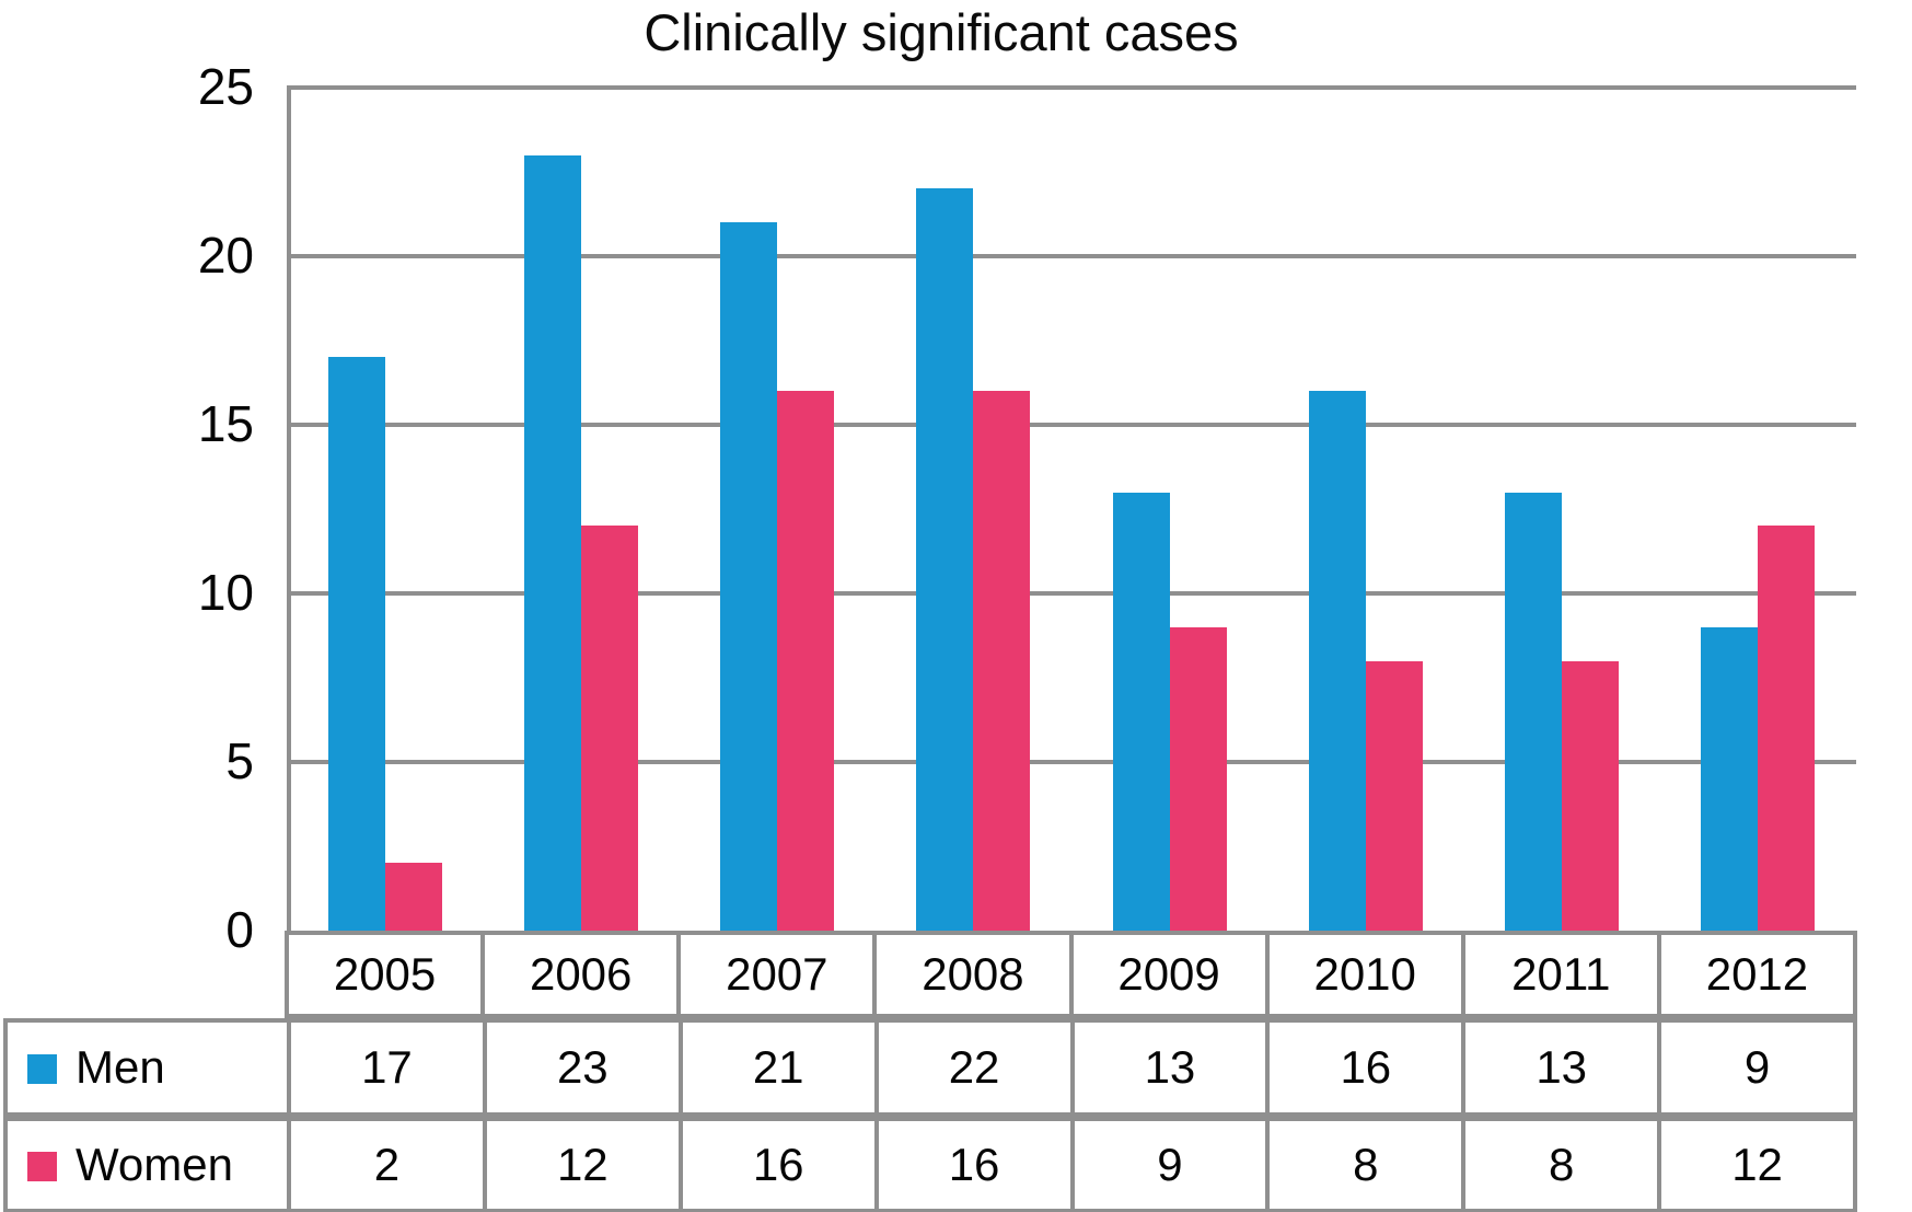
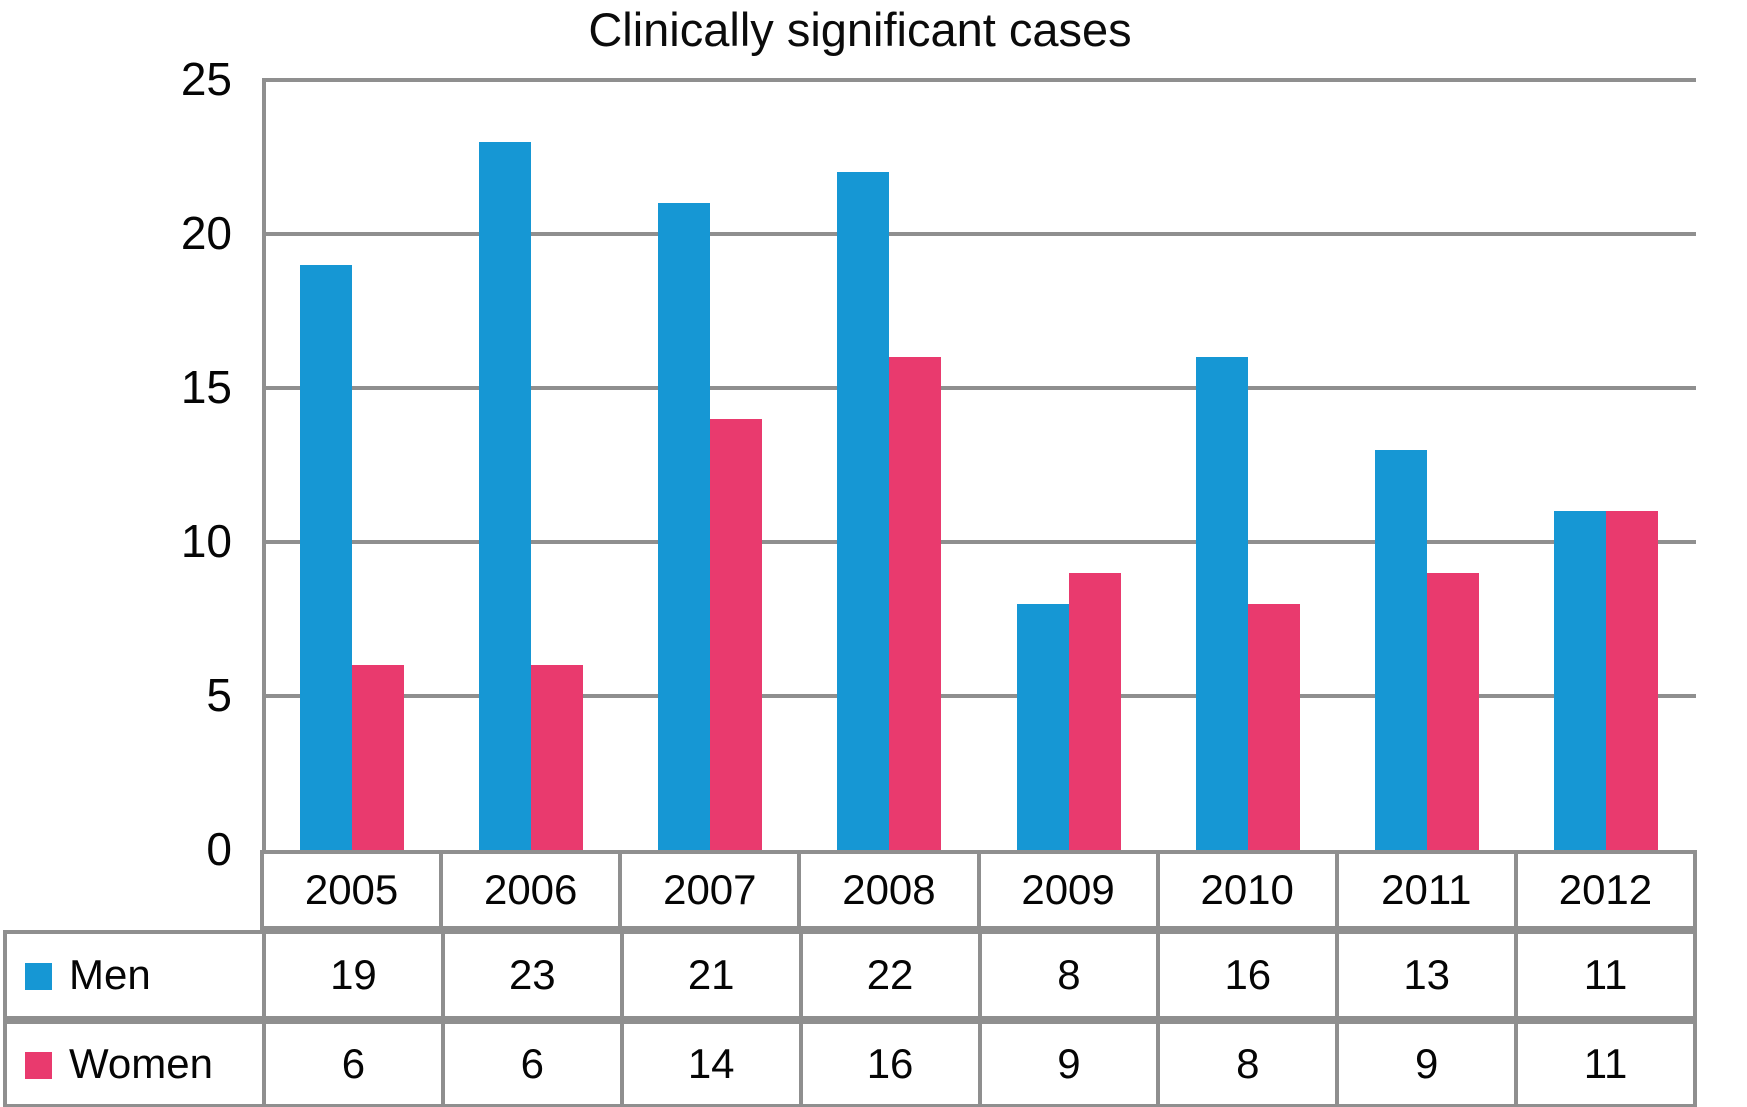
Men/2005: 17 -> 19
Women/2005: 2 -> 6
Women/2006: 12 -> 6
Women/2007: 16 -> 14
Men/2009: 13 -> 8
Women/2011: 8 -> 9
Men/2012: 9 -> 11
Women/2012: 12 -> 11
